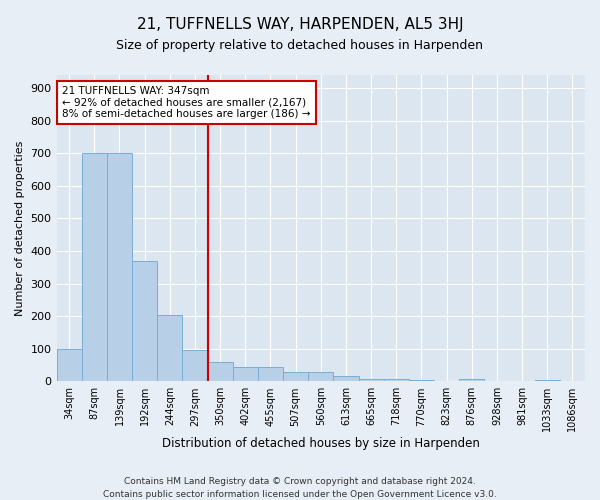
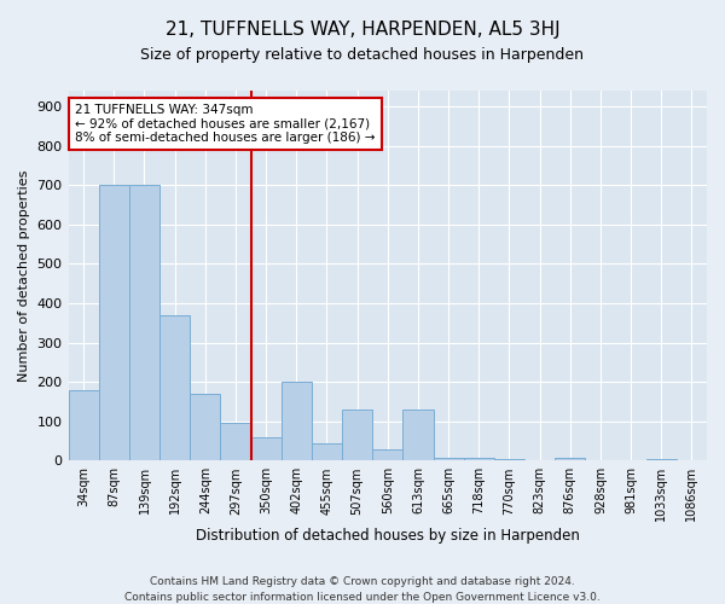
34sqm: 100 -> 180
244sqm: 205 -> 170
402sqm: 45 -> 200
507sqm: 30 -> 130
613sqm: 15 -> 130
